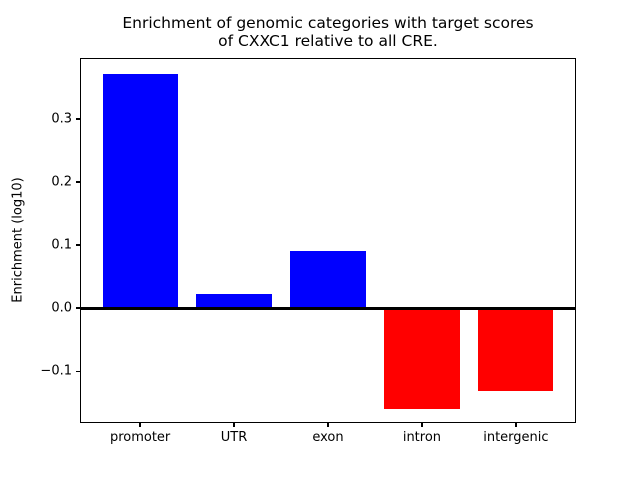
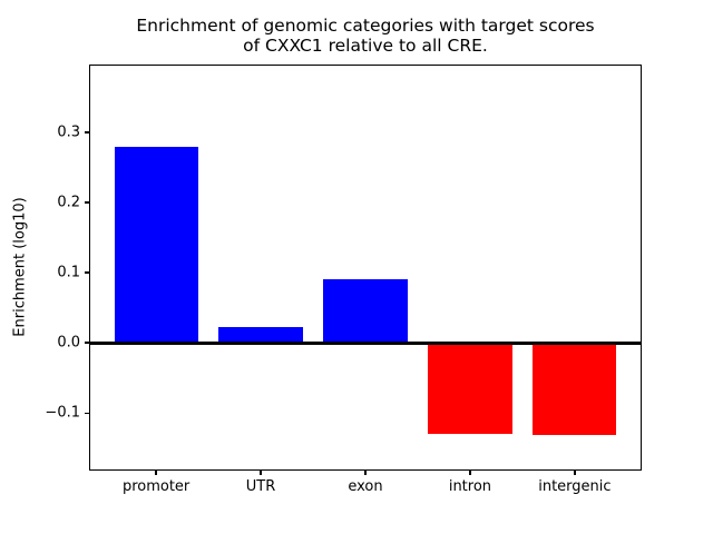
promoter: 0.37 -> 0.28
intron: -0.16 -> -0.13
